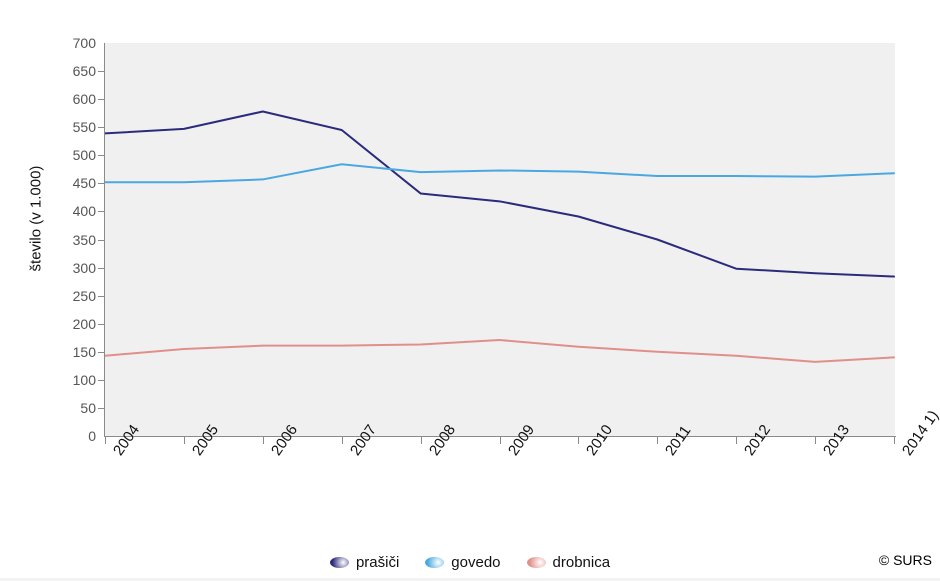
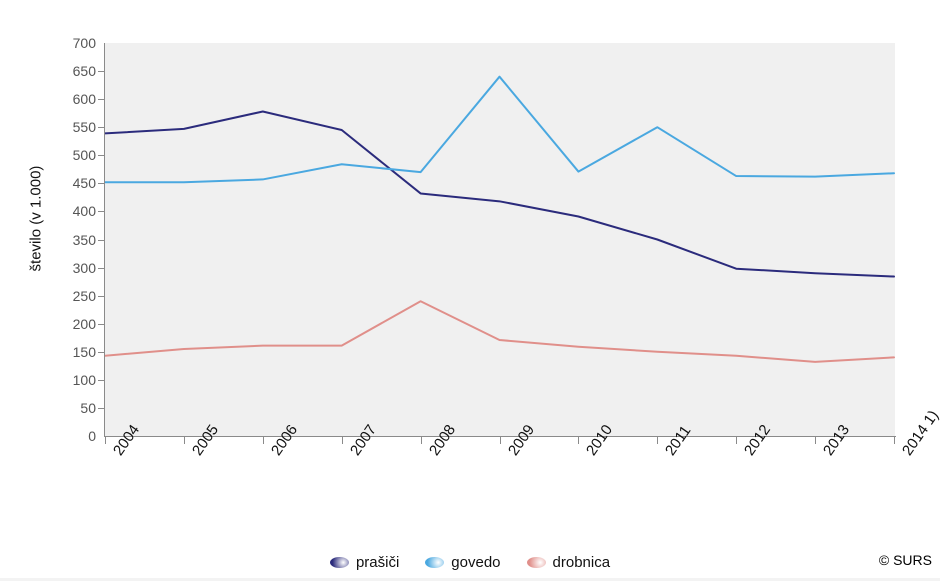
drobnica/2008: 160 -> 240
govedo/2009: 470 -> 640
govedo/2011: 460 -> 550
